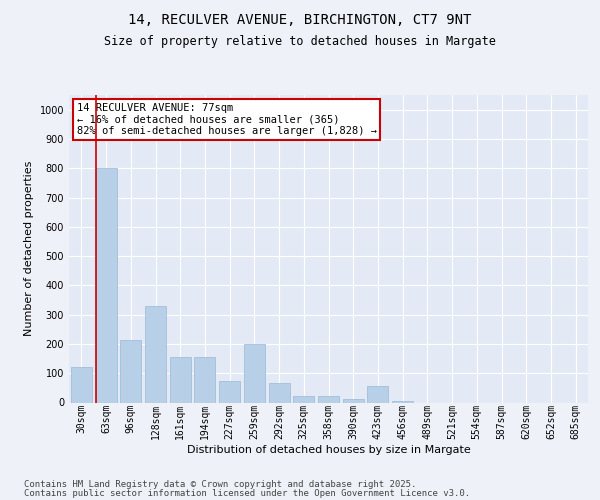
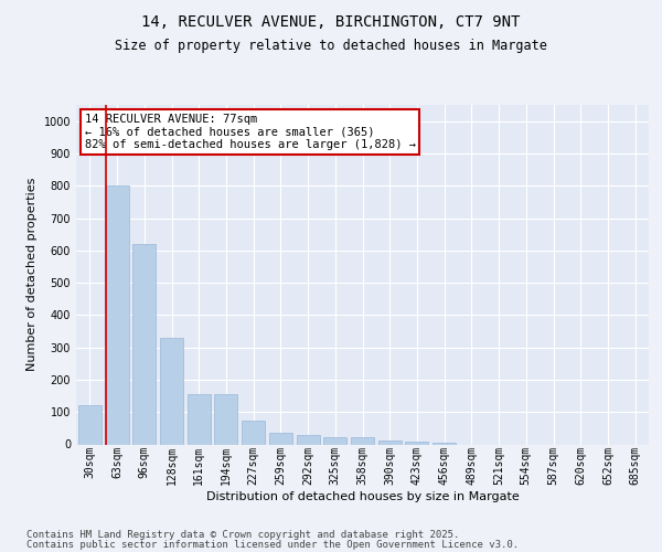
96sqm: 215 -> 620
259sqm: 200 -> 35
292sqm: 65 -> 30
423sqm: 55 -> 10
